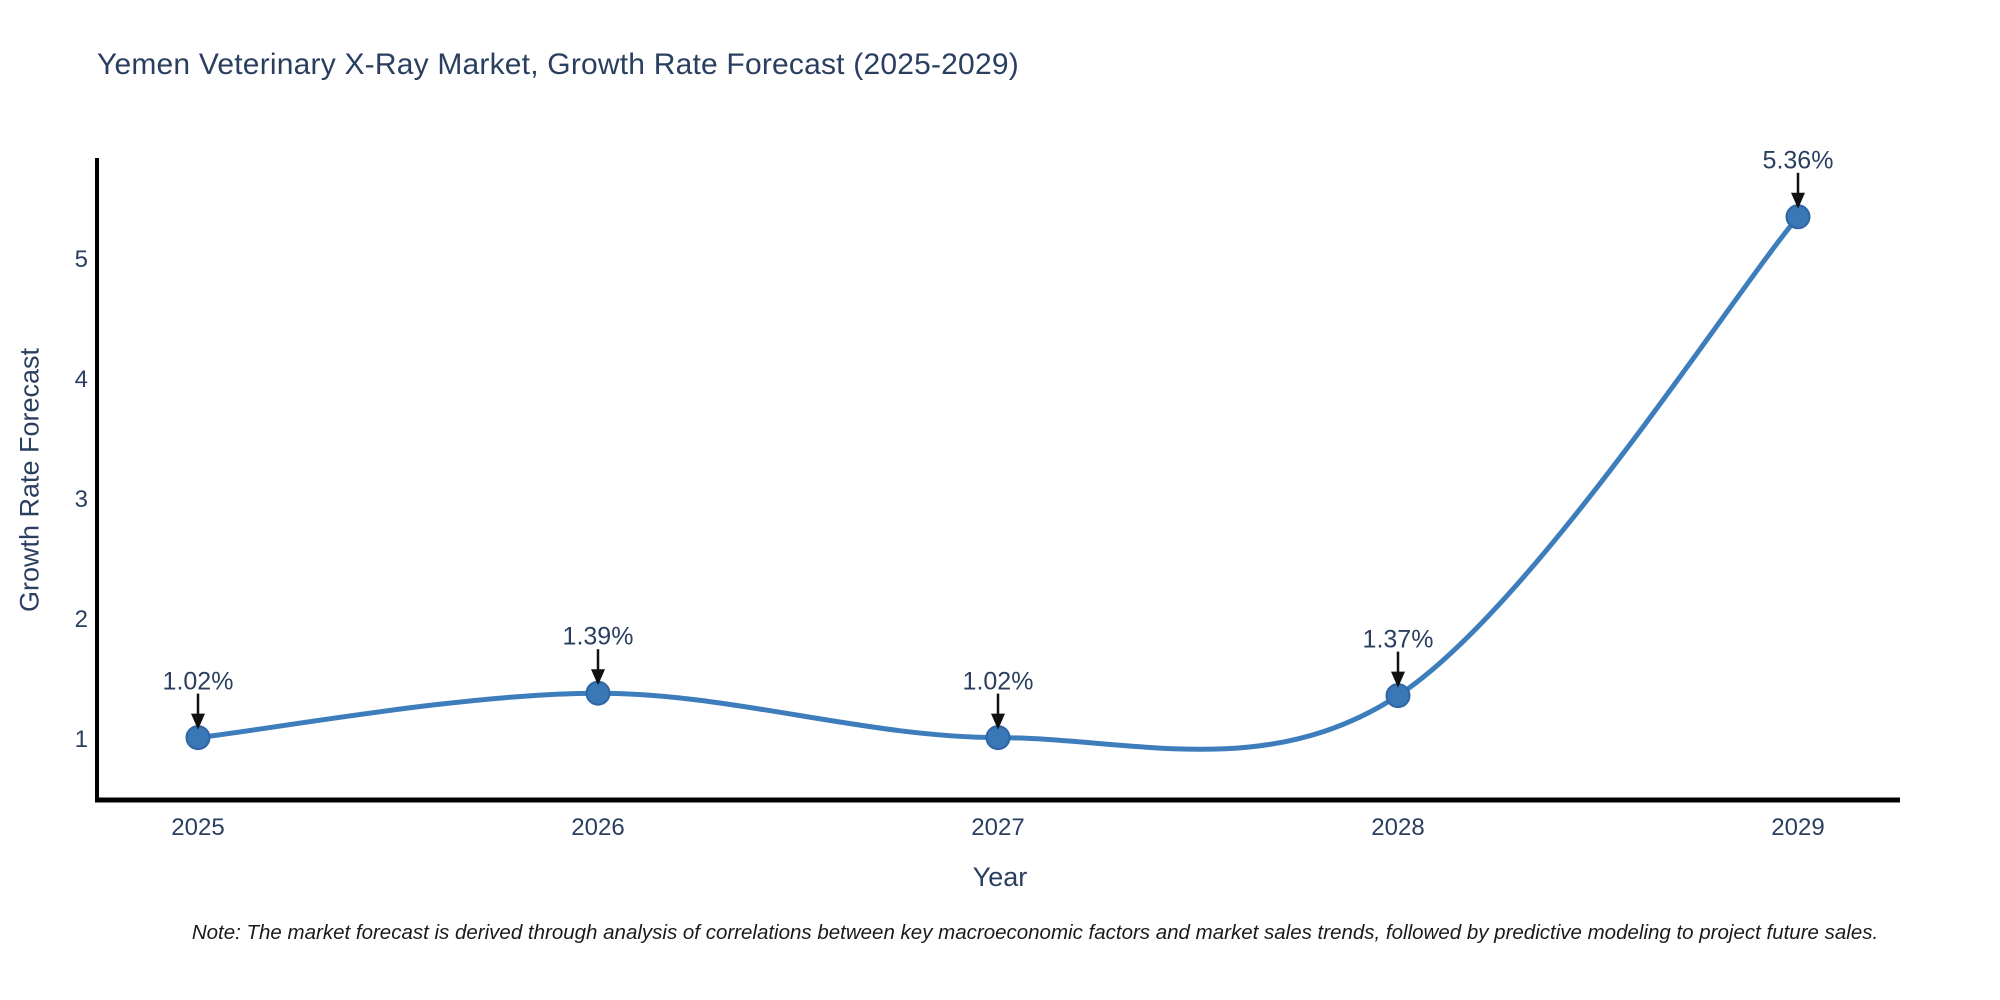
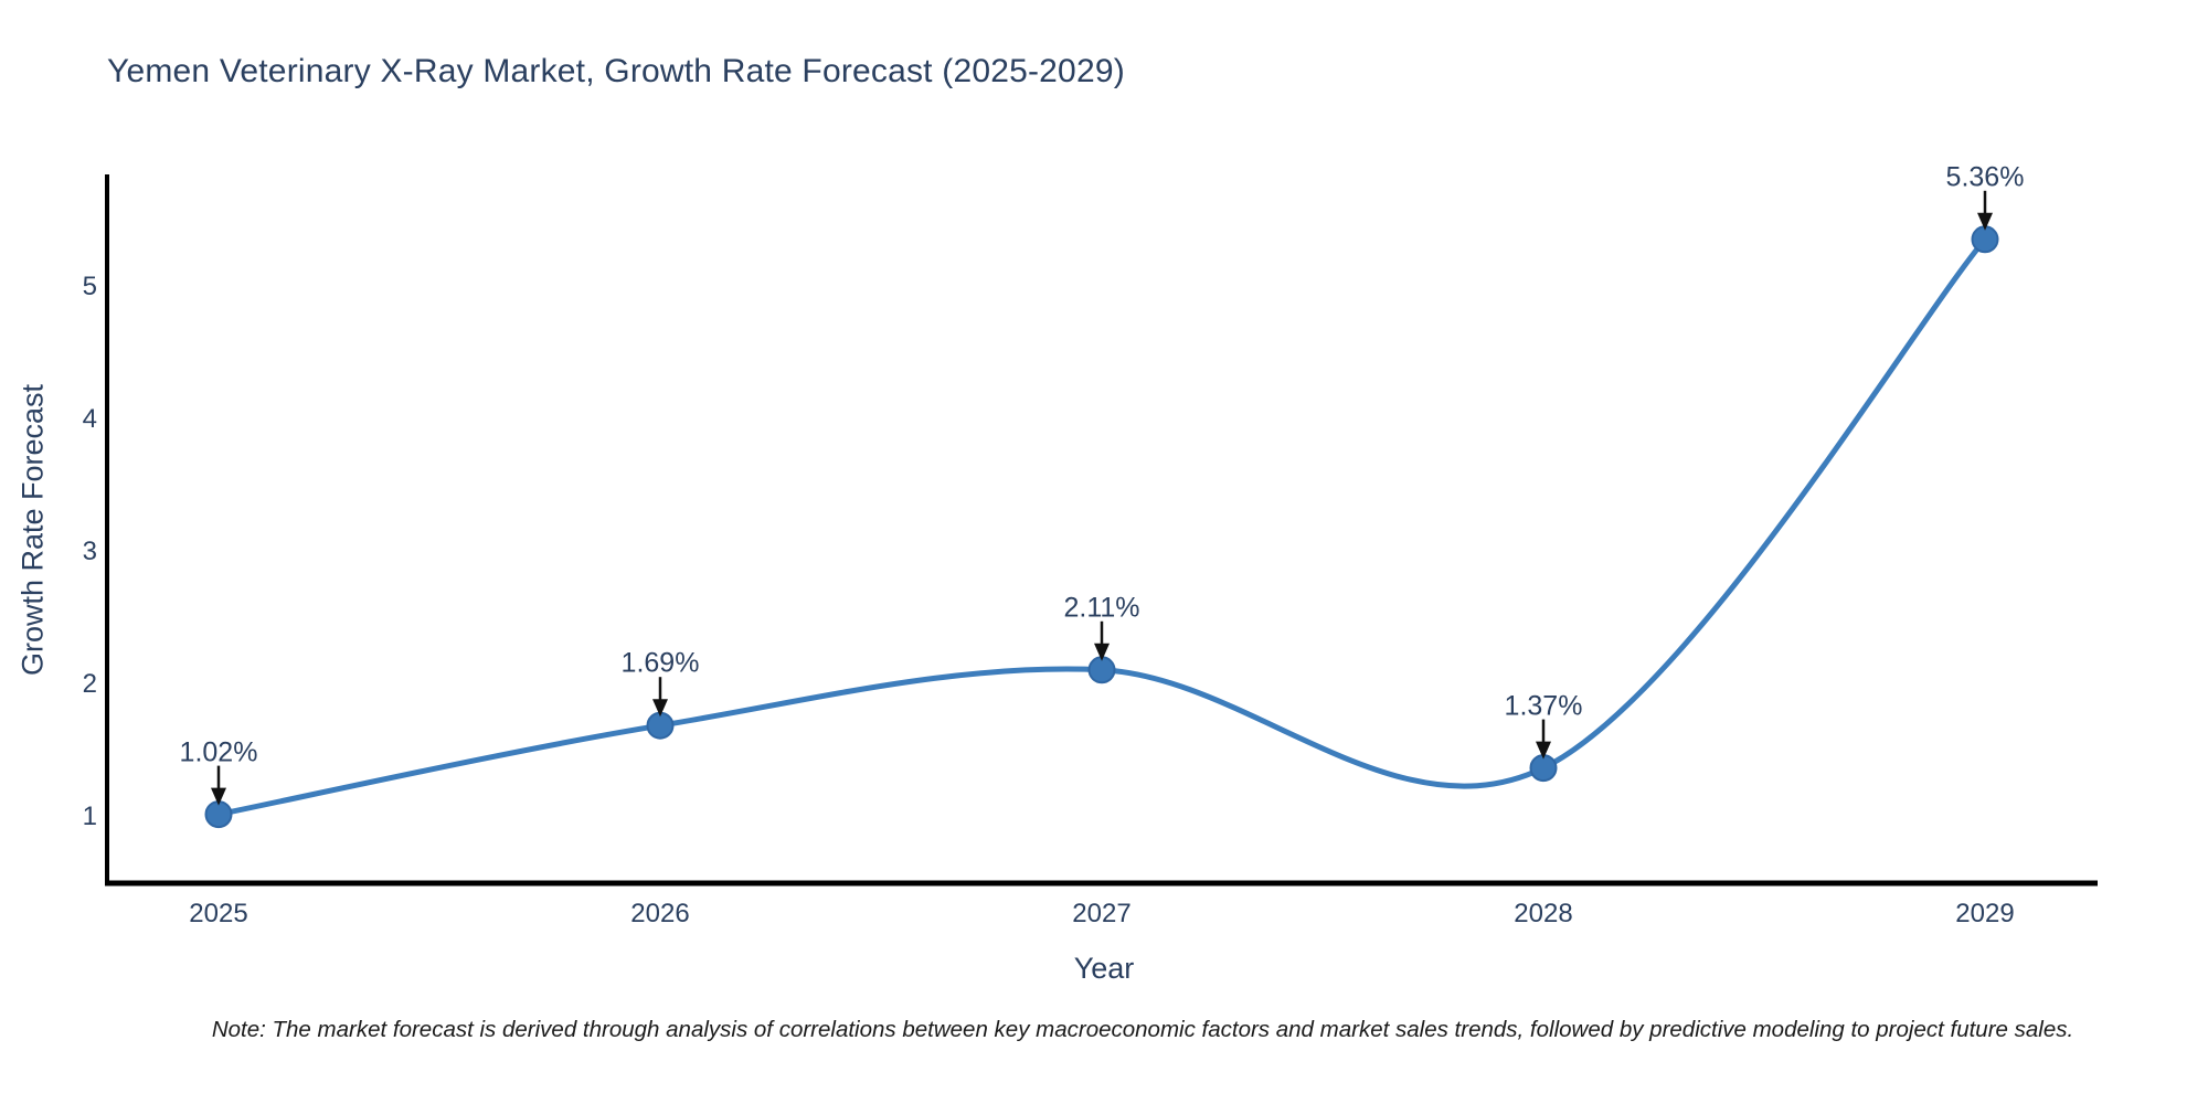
2026: 1.39% -> 1.69%
2027: 1.02% -> 2.11%
